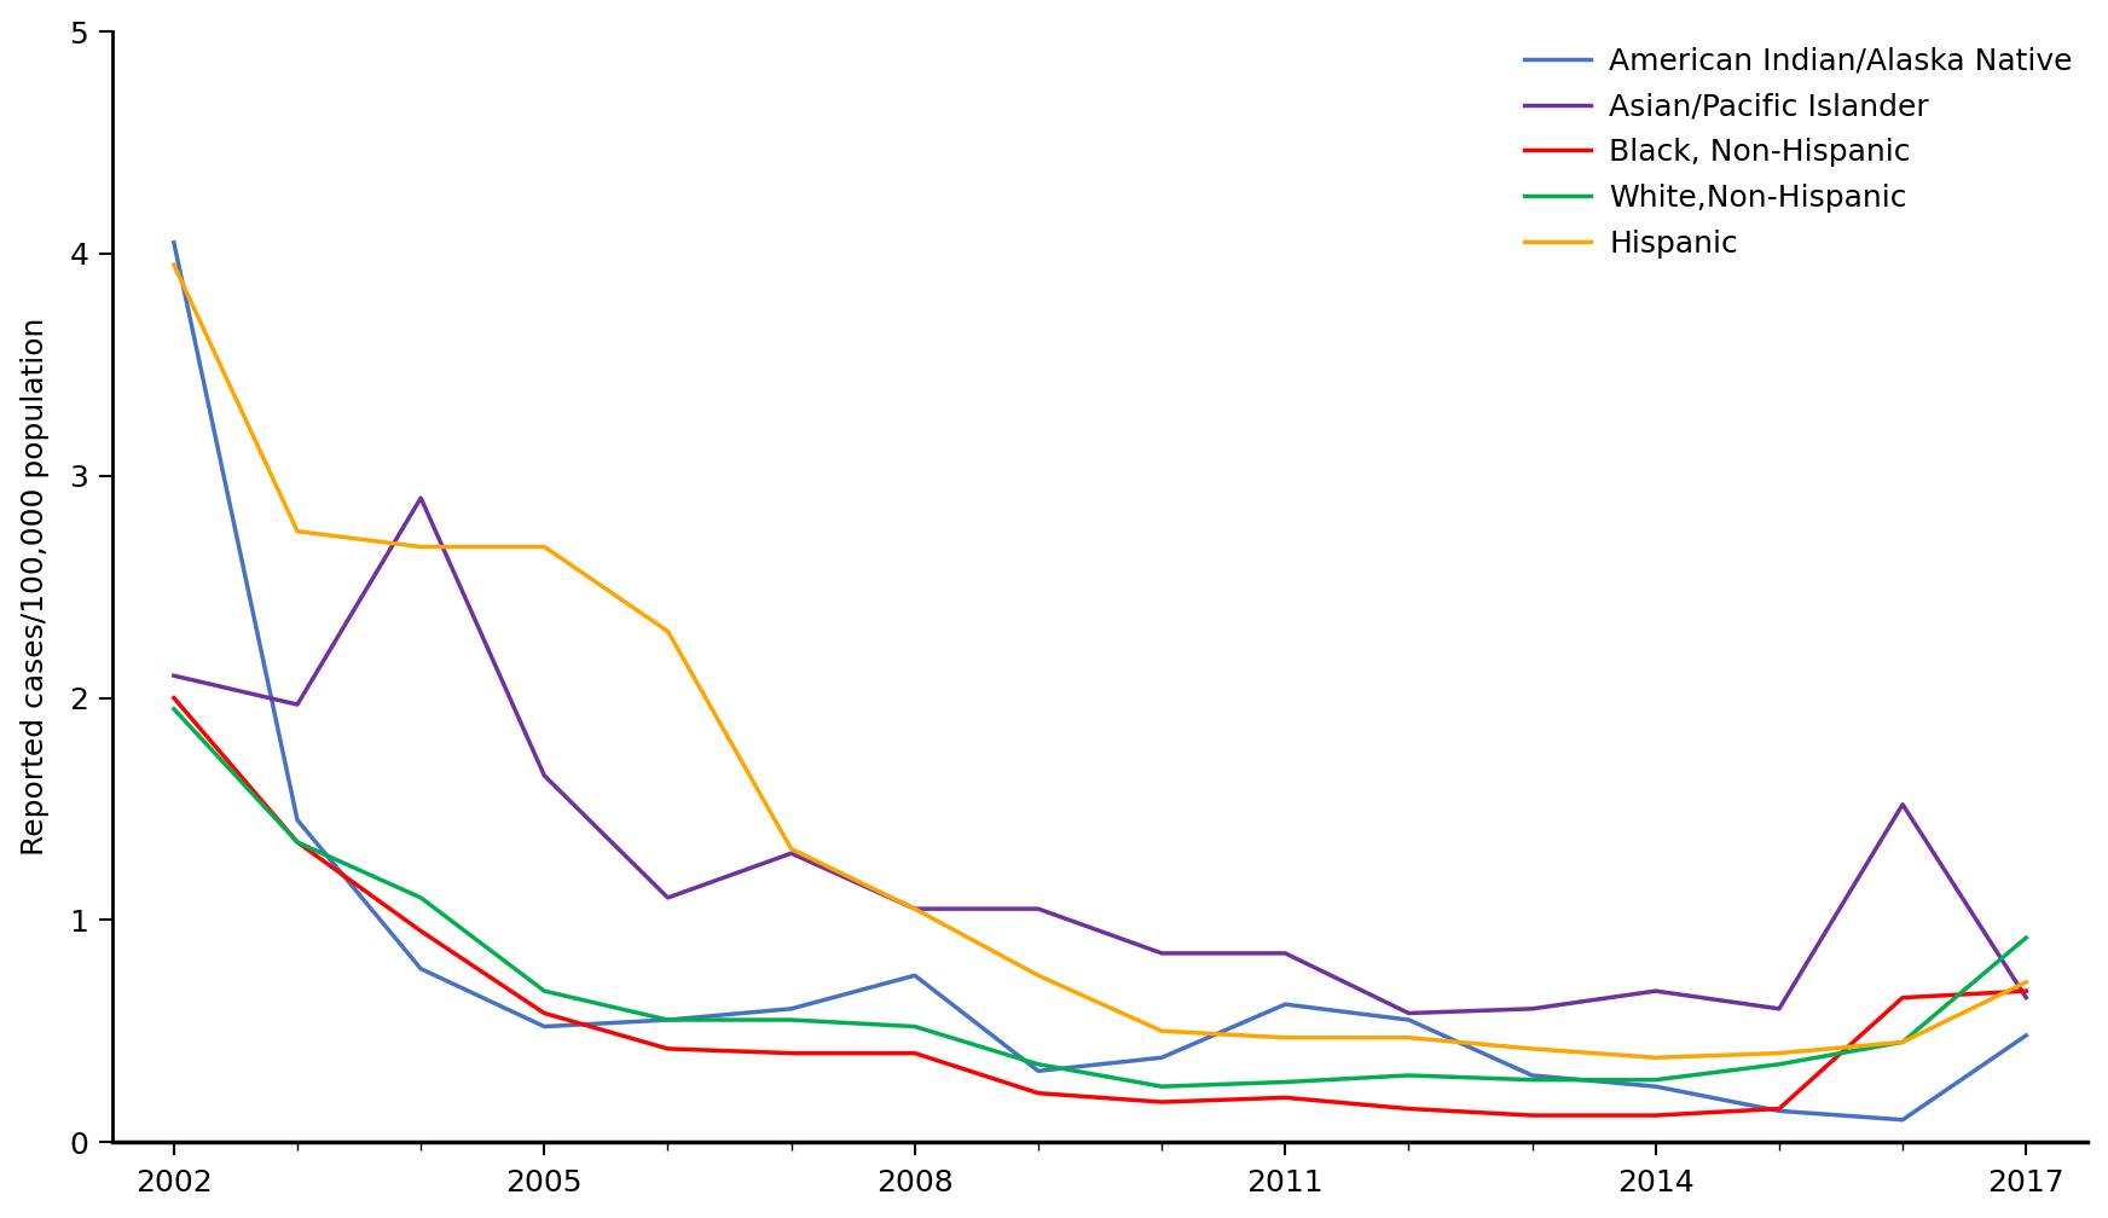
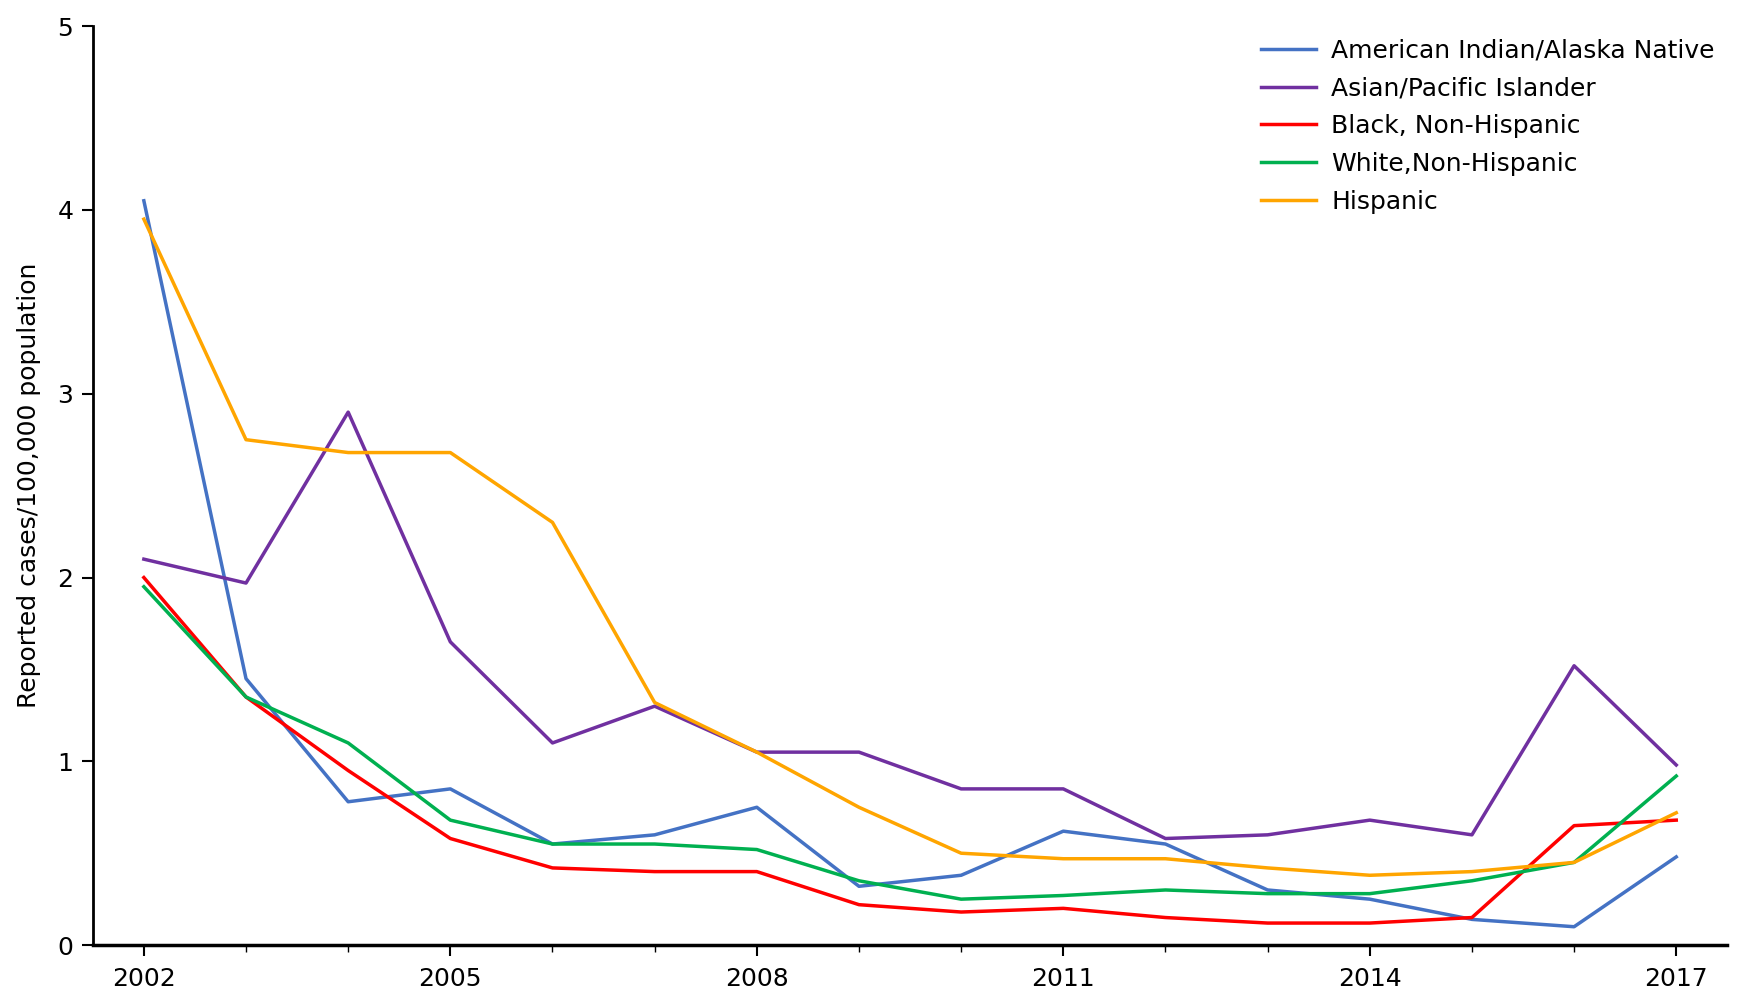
American Indian/Alaska Native/2005: 0.52 -> 0.85
Asian/Pacific Islander/2017: 0.65 -> 0.98
